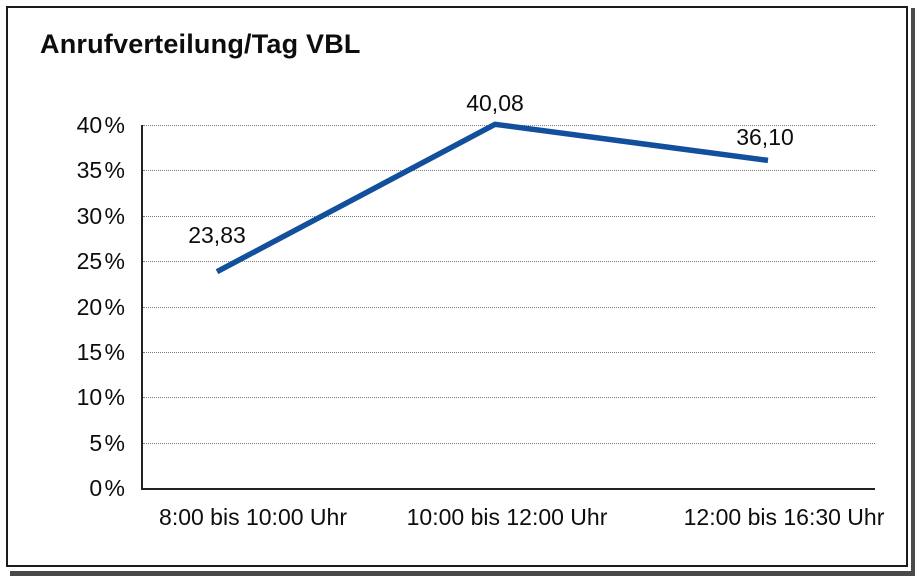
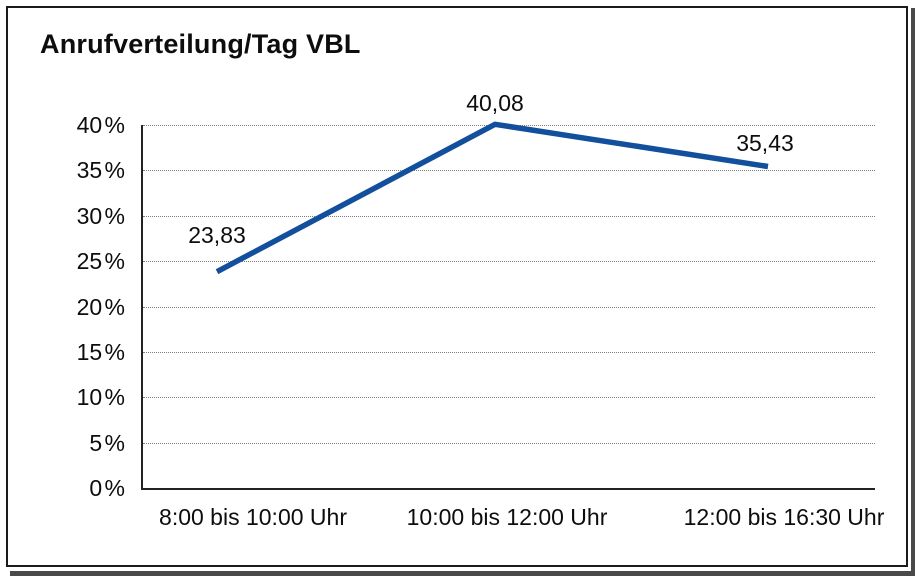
12:00 bis 16:30 Uhr: 36,10 -> 35,43
